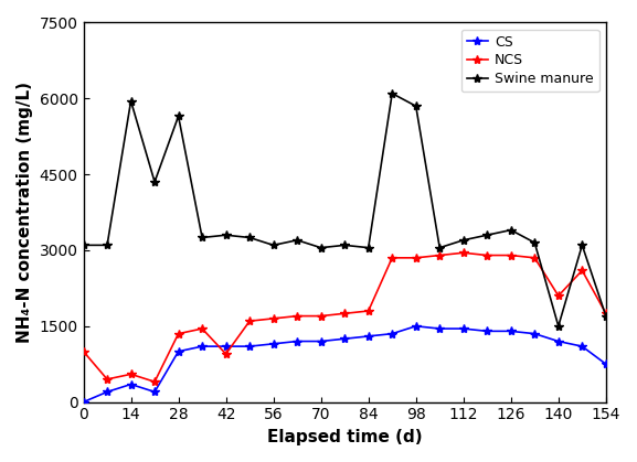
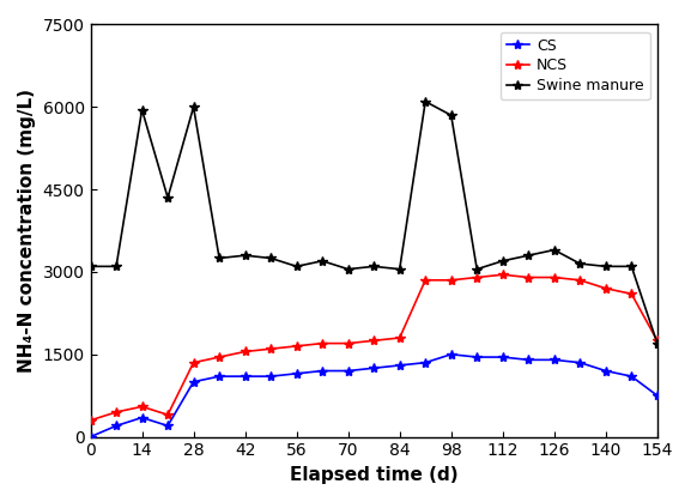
NCS/0: 1000 -> 300
Swine manure/28: 5650 -> 6000
NCS/42: 950 -> 1550
NCS/140: 2100 -> 2700
Swine manure/140: 1500 -> 3100
